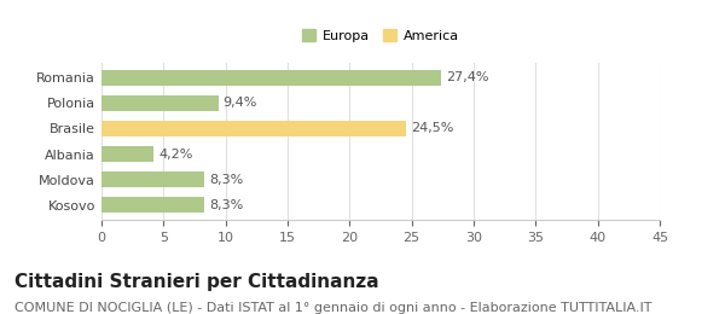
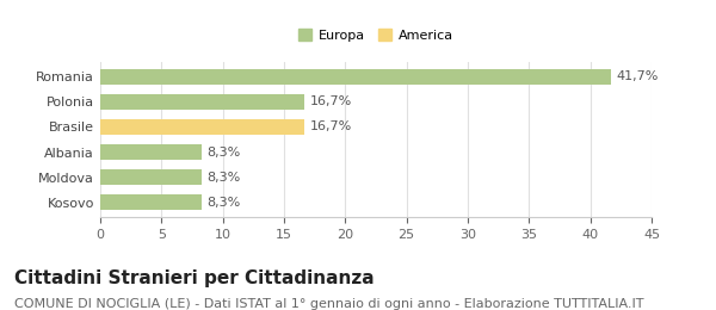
Romania: 27,4% -> 41,7%
Polonia: 9,4% -> 16,7%
Brasile: 24,5% -> 16,7%
Albania: 4,2% -> 8,3%
